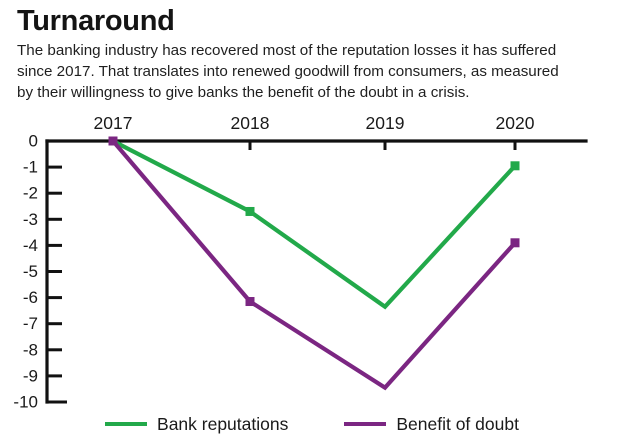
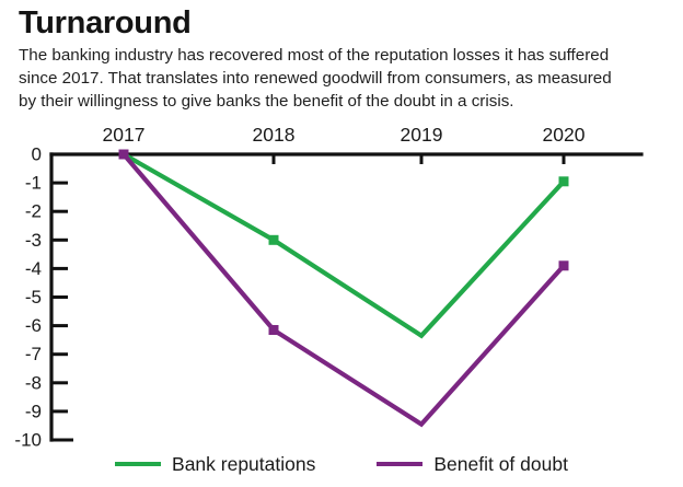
Bank reputations/2018: -2.7 -> -3.0
